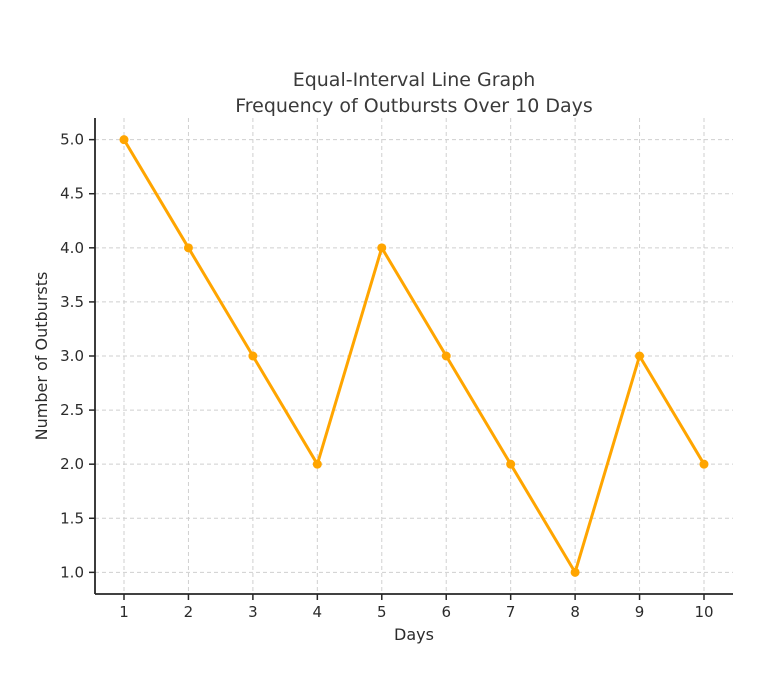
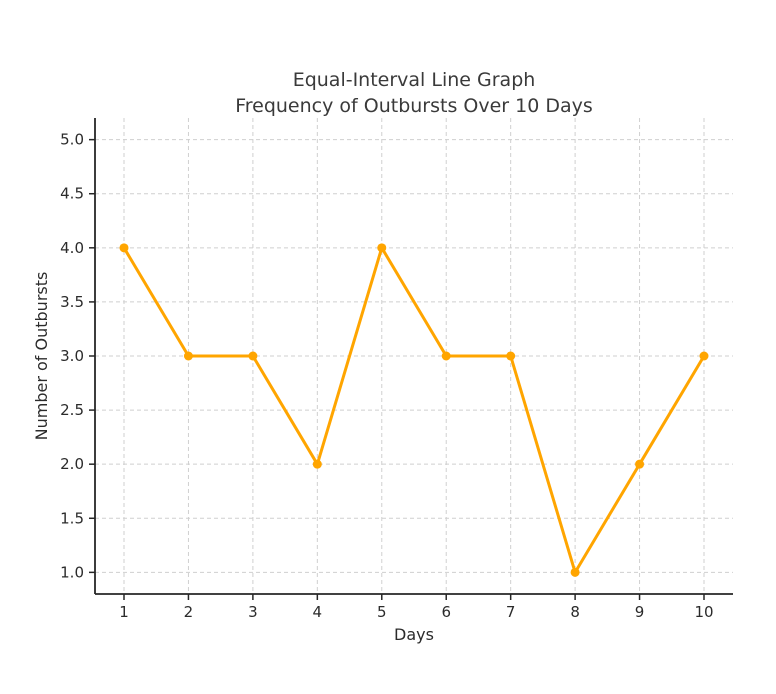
1: 5 -> 4
2: 4 -> 3
7: 2 -> 3
9: 3 -> 2
10: 2 -> 3
